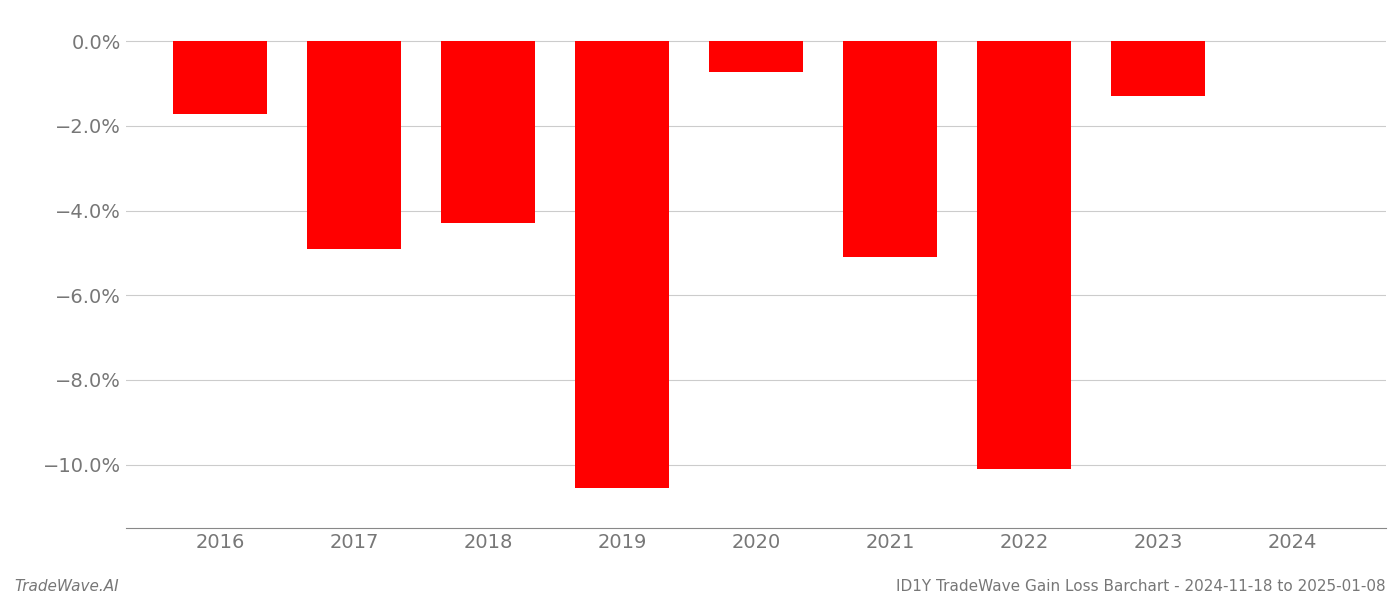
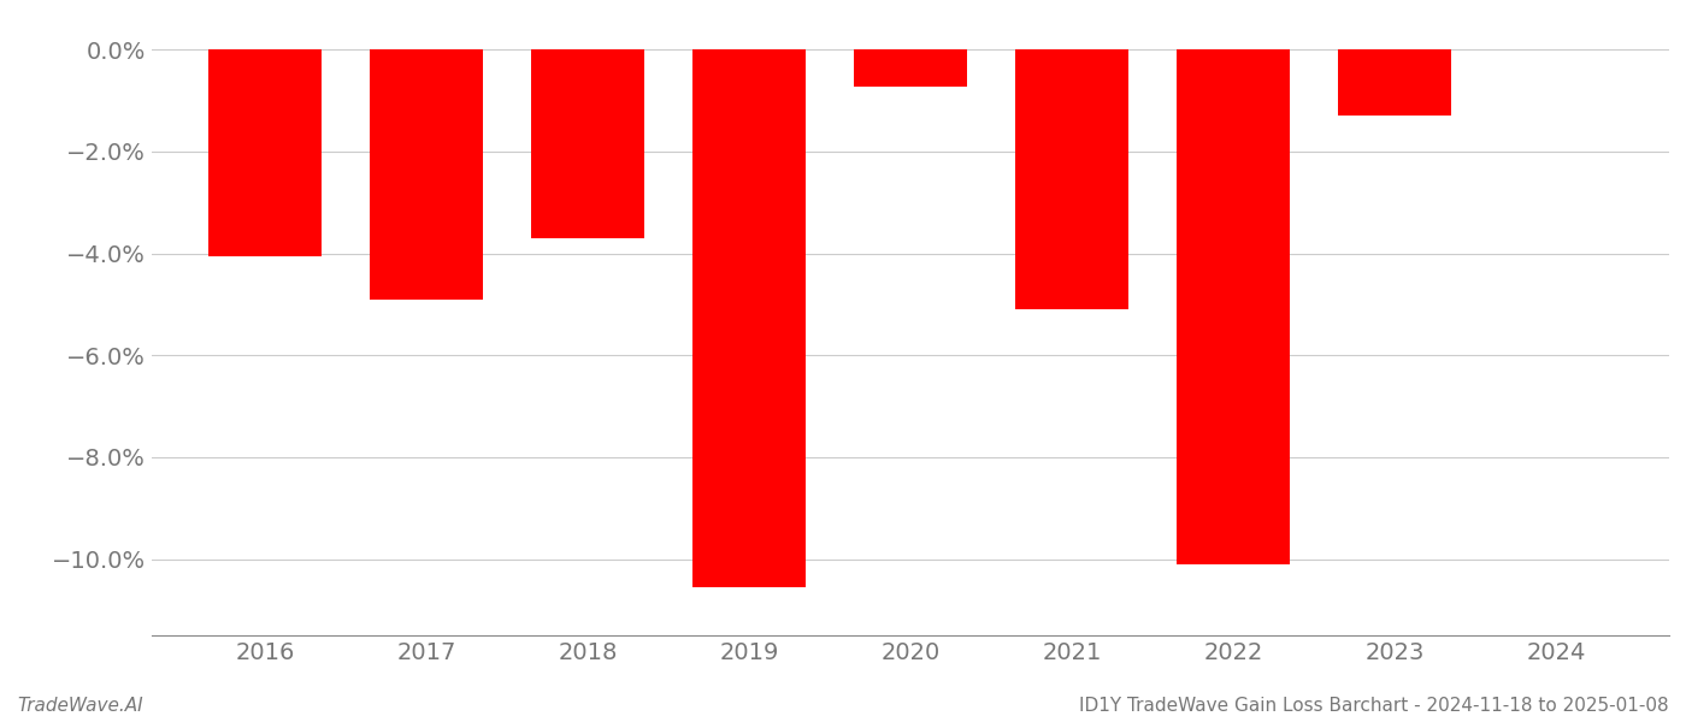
2016: -1.72% -> -4.05%
2018: -4.30% -> -3.70%
